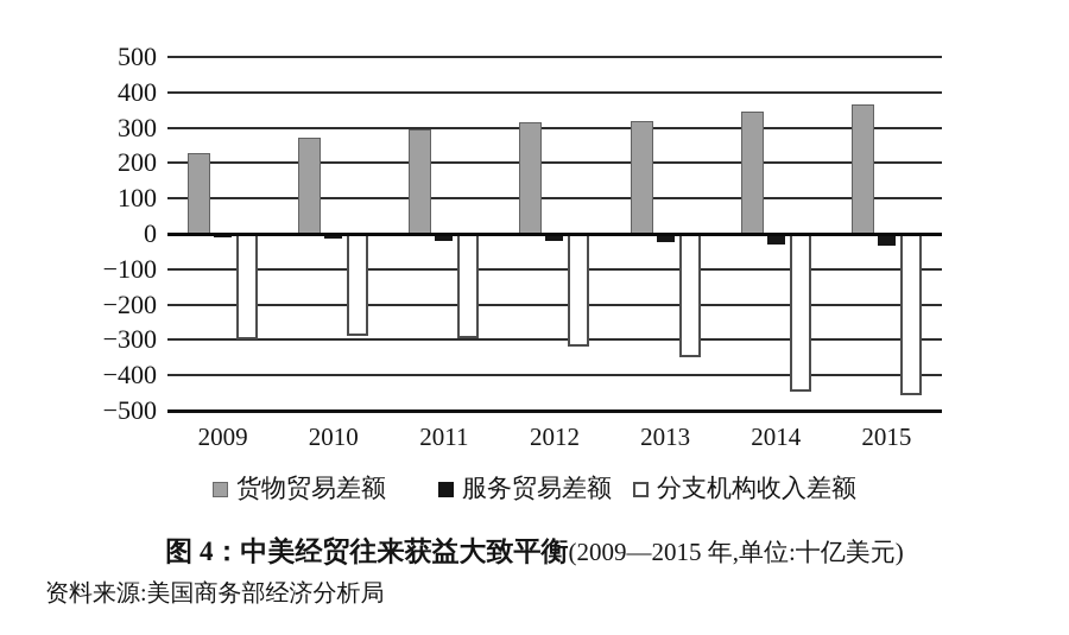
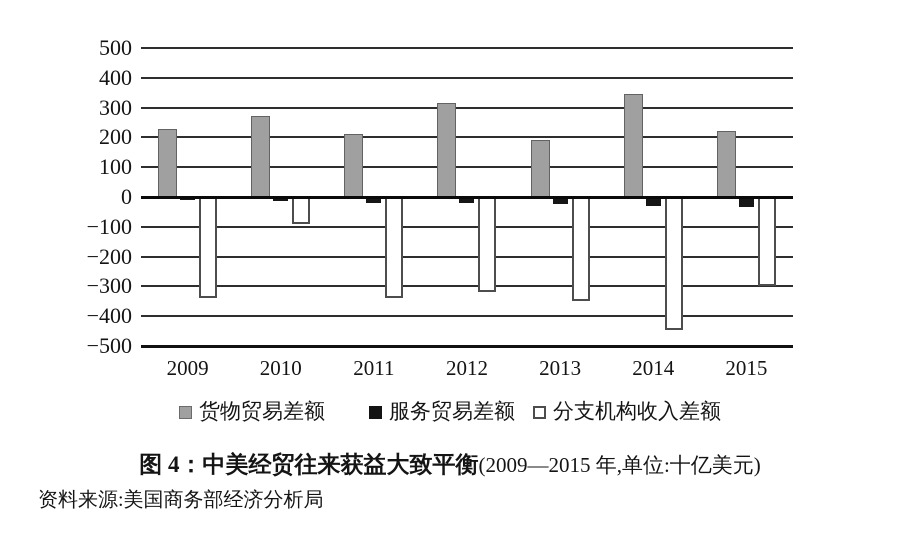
分支机构收入差额/2009: -300 -> -340
分支机构收入差额/2010: -290 -> -90
货物贸易差额/2011: 300 -> 210
分支机构收入差额/2011: -300 -> -340
货物贸易差额/2013: 320 -> 190
货物贸易差额/2015: 370 -> 220
分支机构收入差额/2015: -460 -> -300
